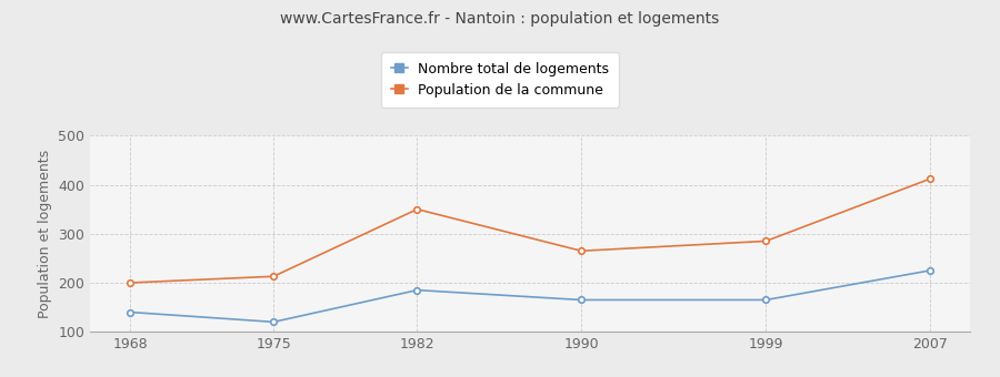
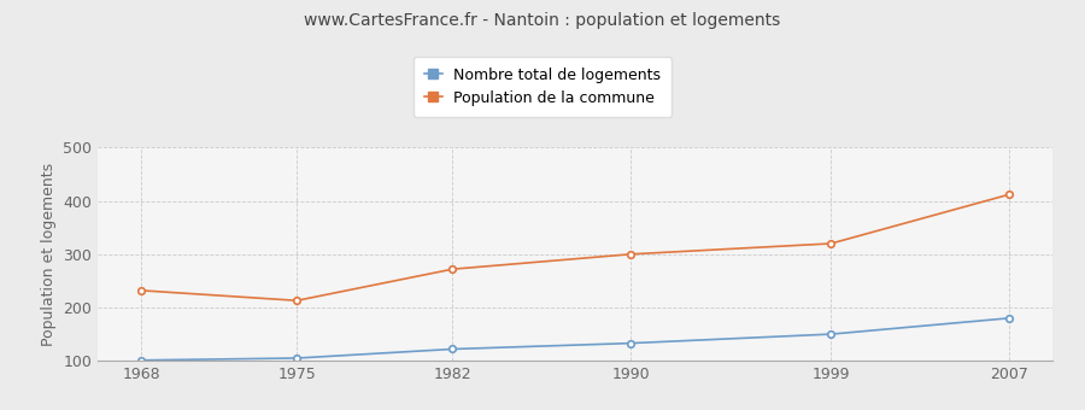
Nombre total de logements/1968: 140 -> 101
Population de la commune/1968: 200 -> 232
Nombre total de logements/1975: 120 -> 105
Nombre total de logements/1982: 185 -> 122
Population de la commune/1982: 350 -> 272
Nombre total de logements/1990: 165 -> 133
Population de la commune/1990: 265 -> 300
Nombre total de logements/1999: 165 -> 150
Population de la commune/1999: 285 -> 320
Nombre total de logements/2007: 225 -> 180
